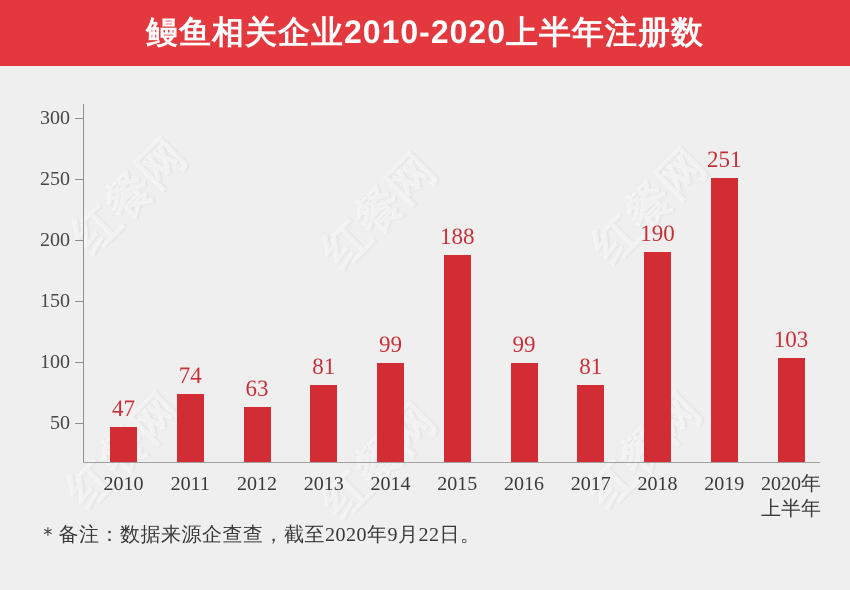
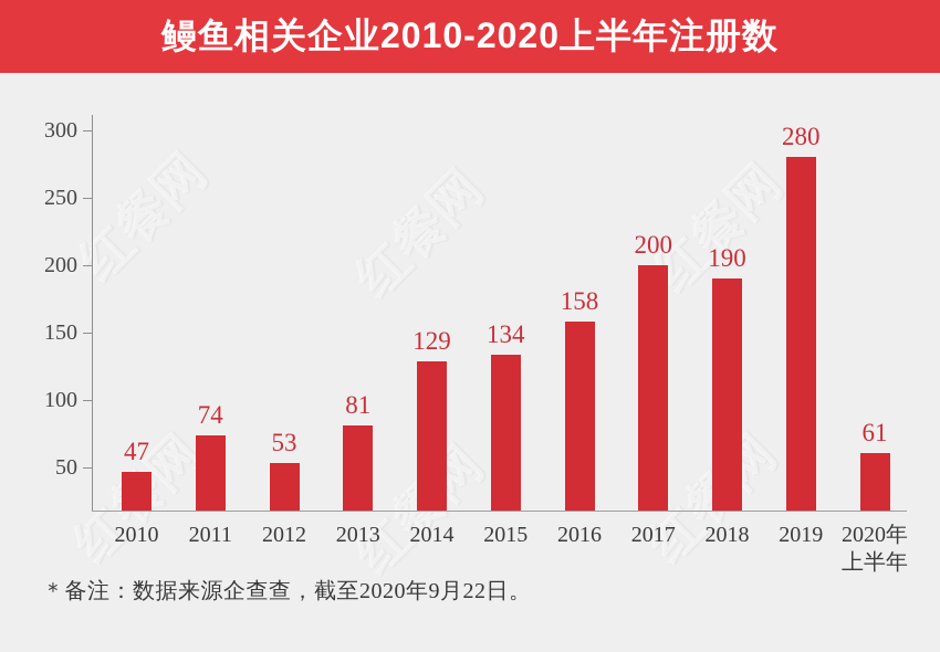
2012: 63 -> 53
2014: 99 -> 129
2015: 188 -> 134
2016: 99 -> 158
2017: 81 -> 200
2019: 251 -> 280
2020年 上半年: 103 -> 61
